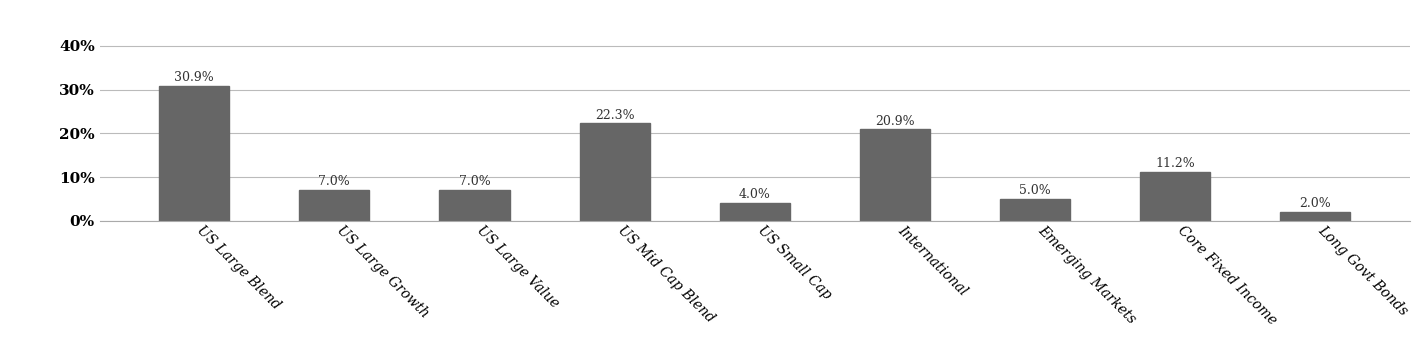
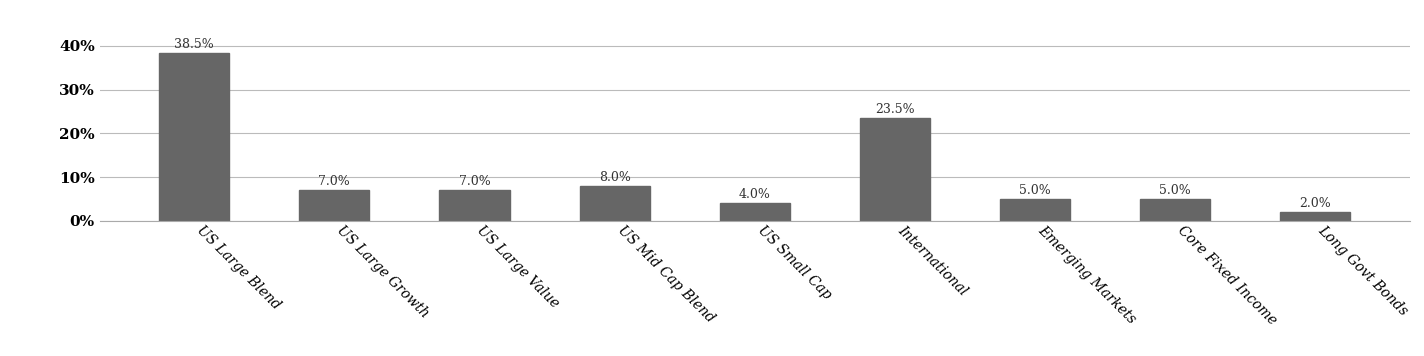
US Large Blend: 30.9% -> 38.5%
US Mid Cap Blend: 22.3% -> 8.0%
International: 20.9% -> 23.5%
Core Fixed Income: 11.2% -> 5.0%
